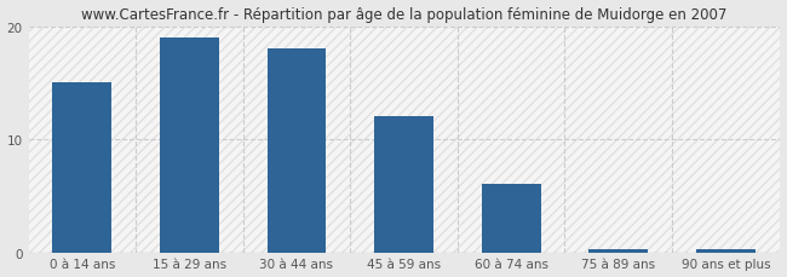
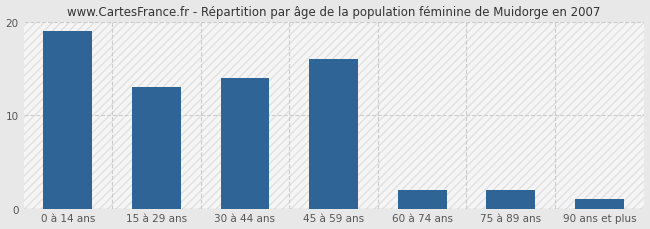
0 à 14 ans: 15.0 -> 19.0
15 à 29 ans: 19.0 -> 13.0
30 à 44 ans: 18.0 -> 14.0
45 à 59 ans: 12.0 -> 16.0
60 à 74 ans: 6.0 -> 2.0
75 à 89 ans: 0.3 -> 2.0
90 ans et plus: 0.3 -> 1.0
